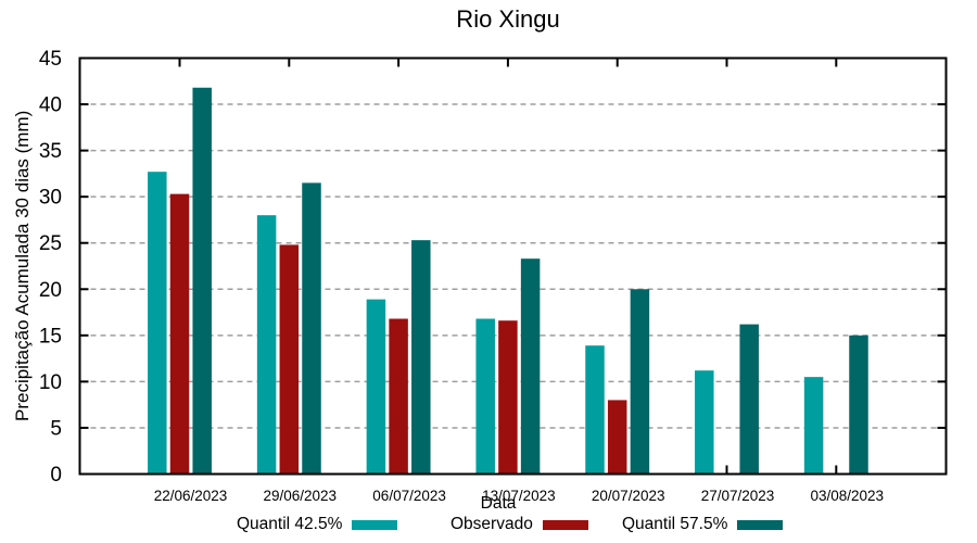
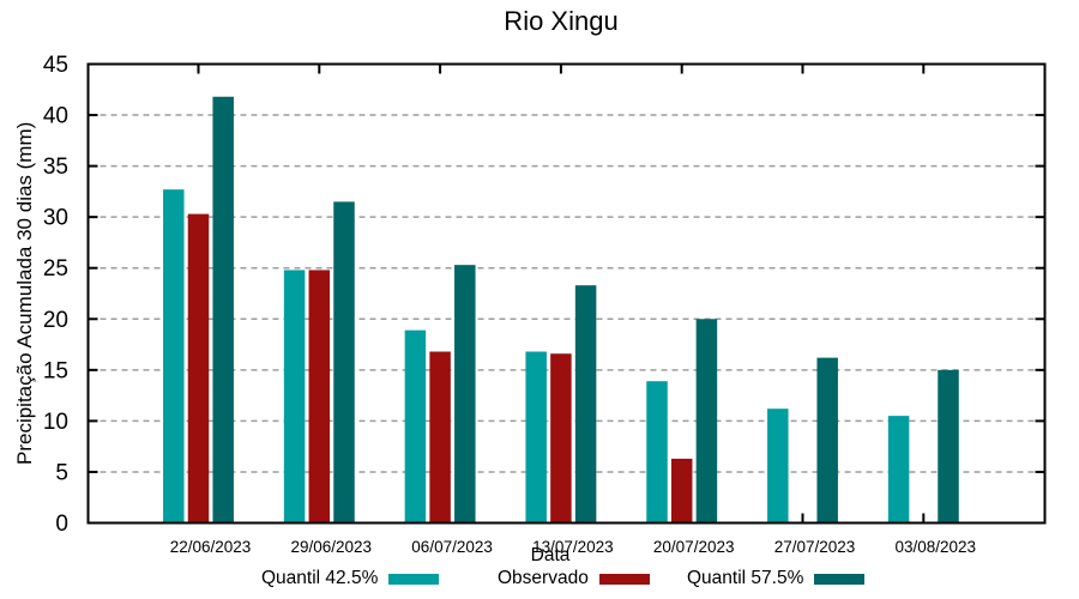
Quantil 42.5%/29/06/2023: 28 -> 25
Observado/20/07/2023: 8 -> 6
